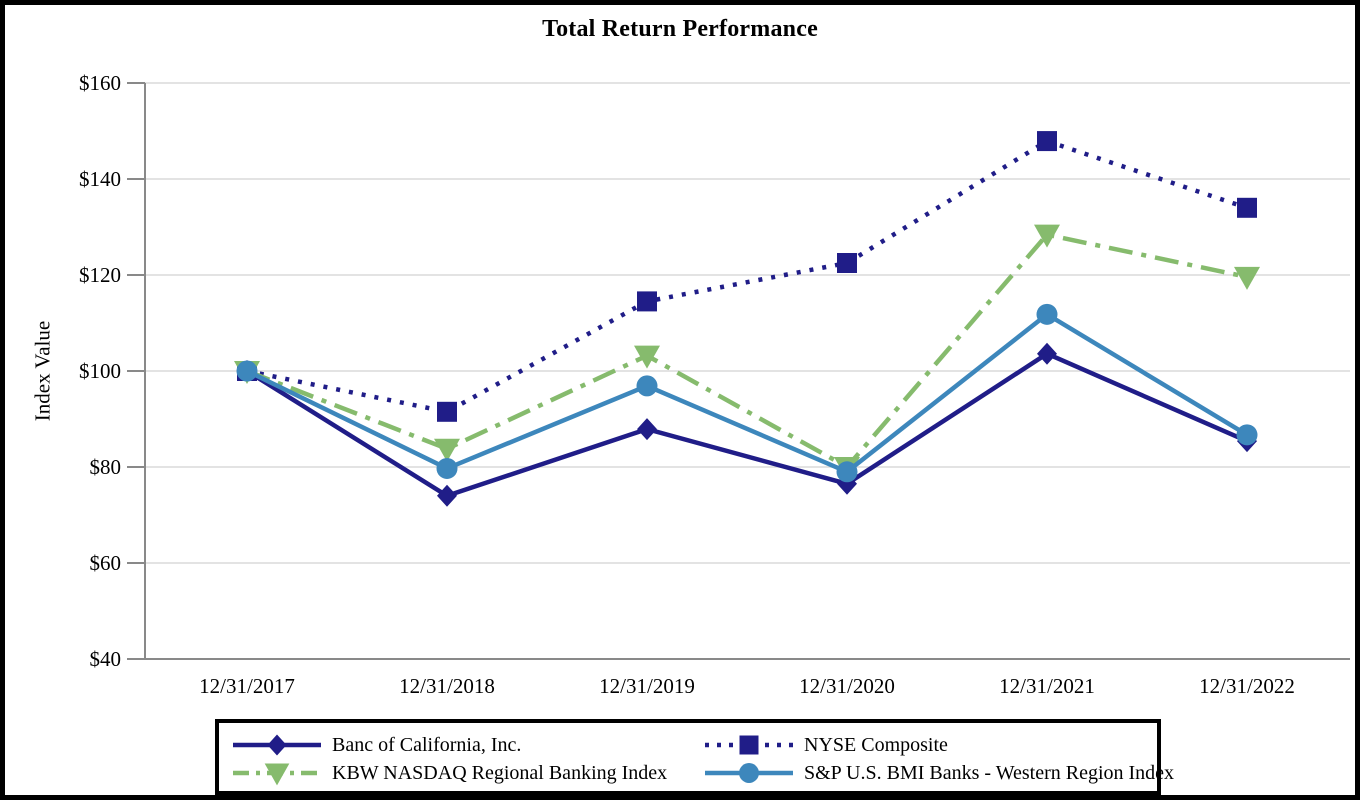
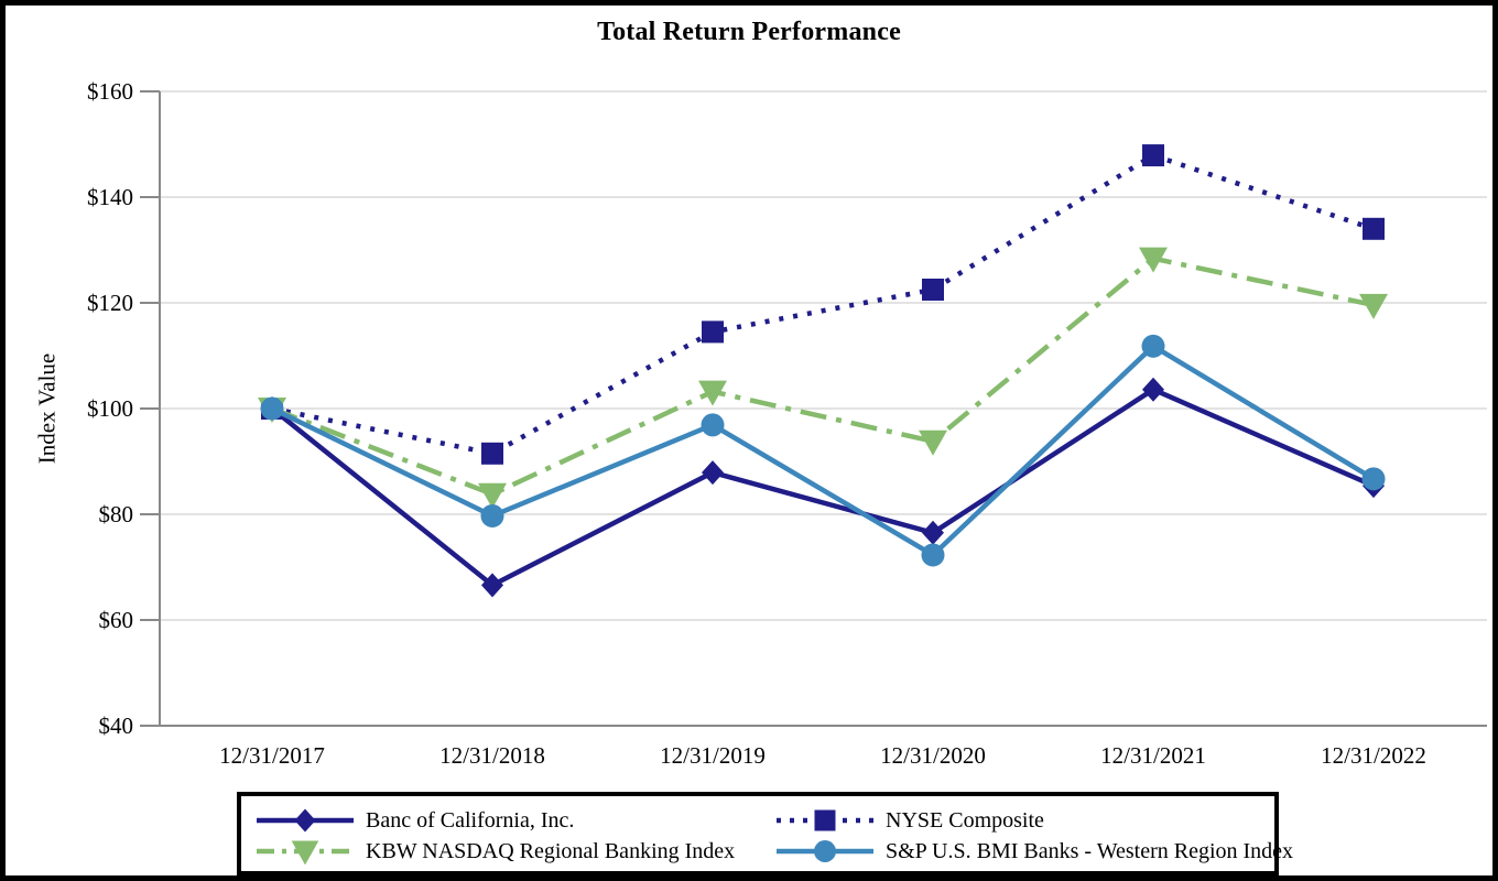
Banc of California, Inc./12/31/2018: $74 -> $67
KBW NASDAQ Regional Banking Index/12/31/2020: $80 -> $94
S&P U.S. BMI Banks - Western Region Index/12/31/2020: $79 -> $72
